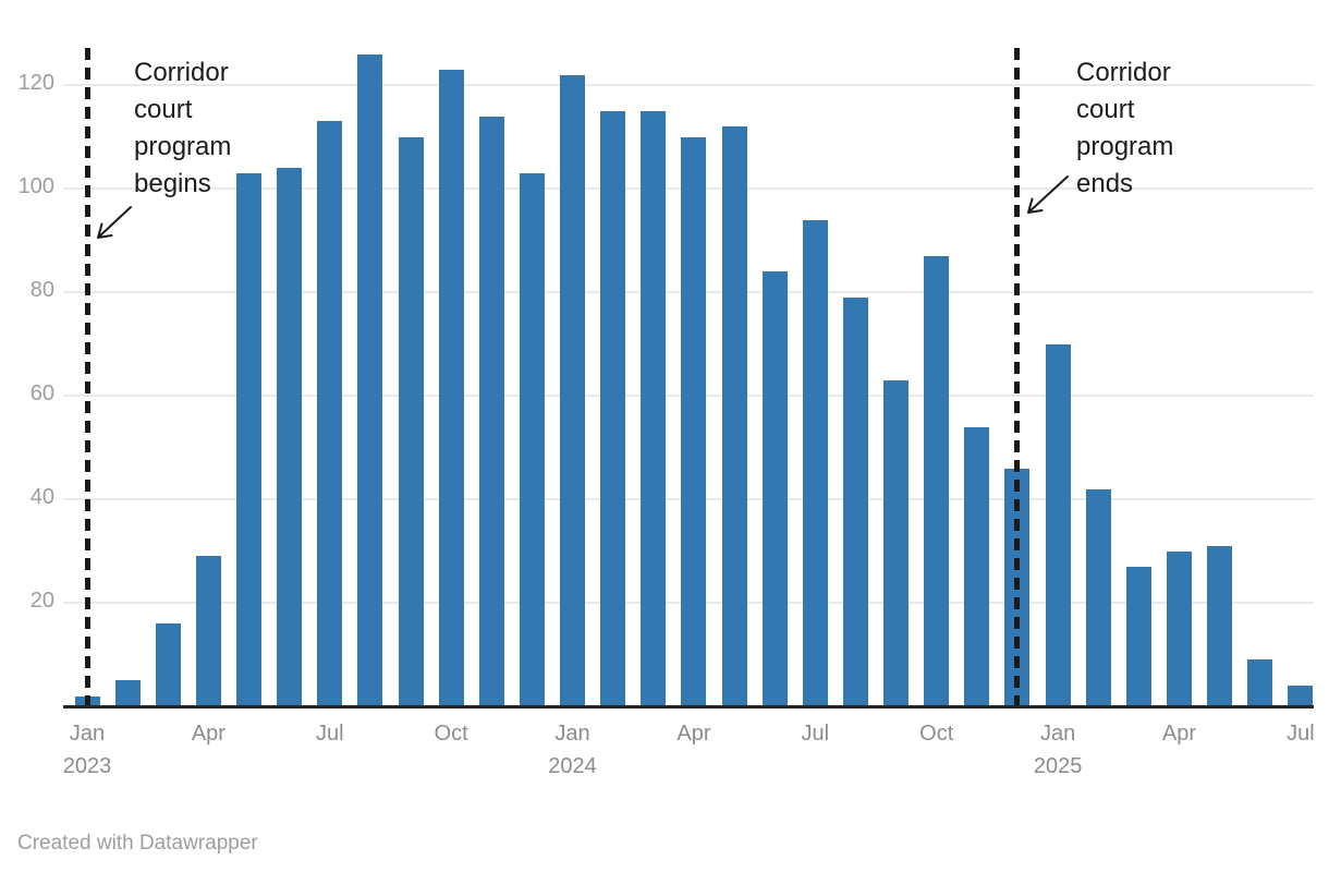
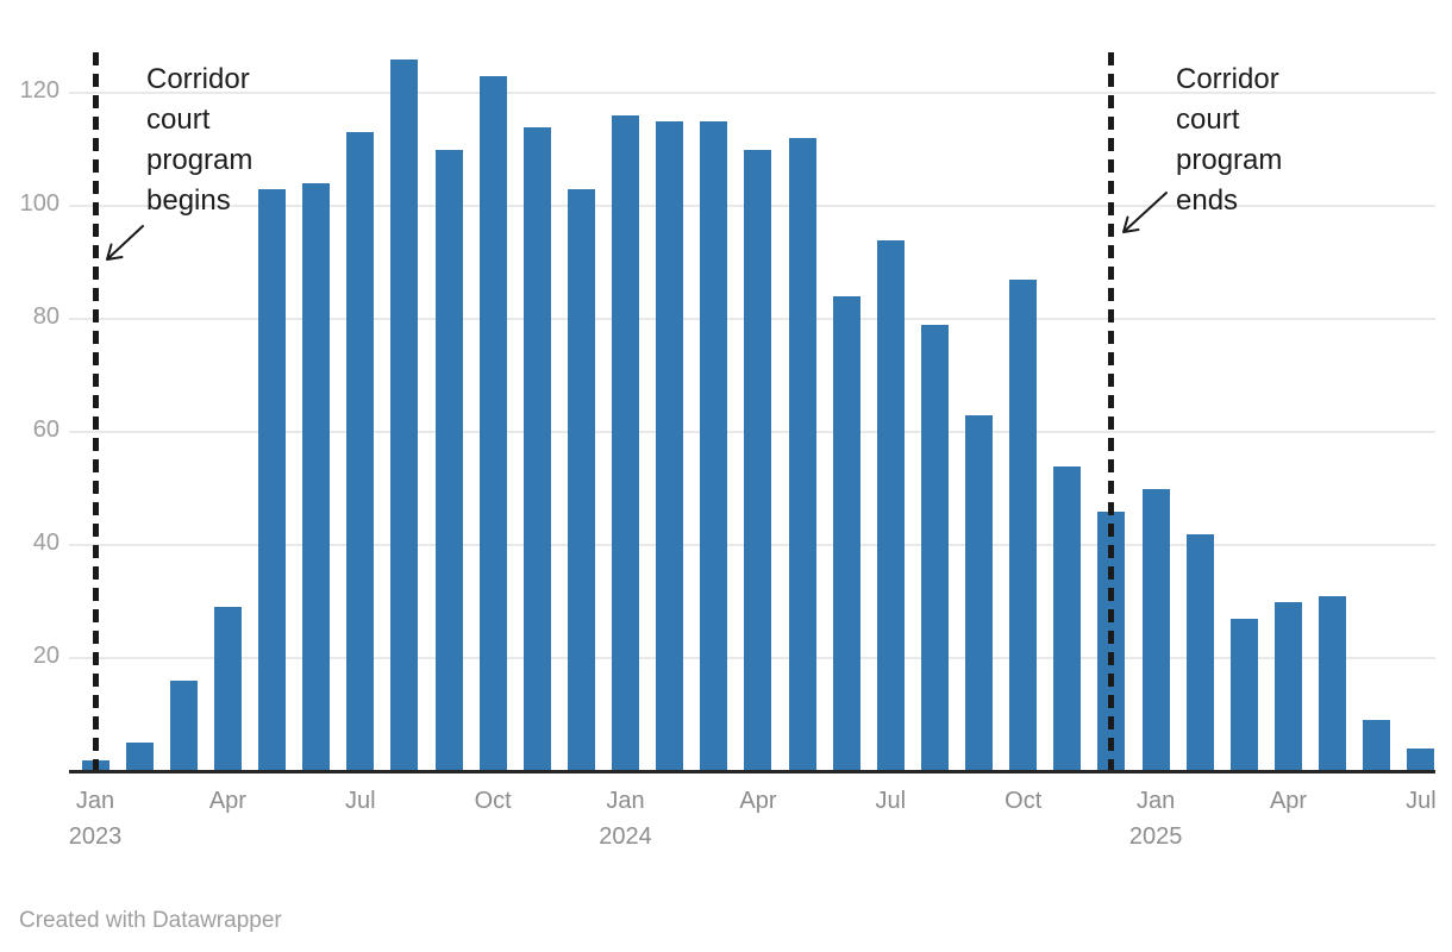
Jan 2024: 122 -> 116
Jan 2025: 70 -> 50
